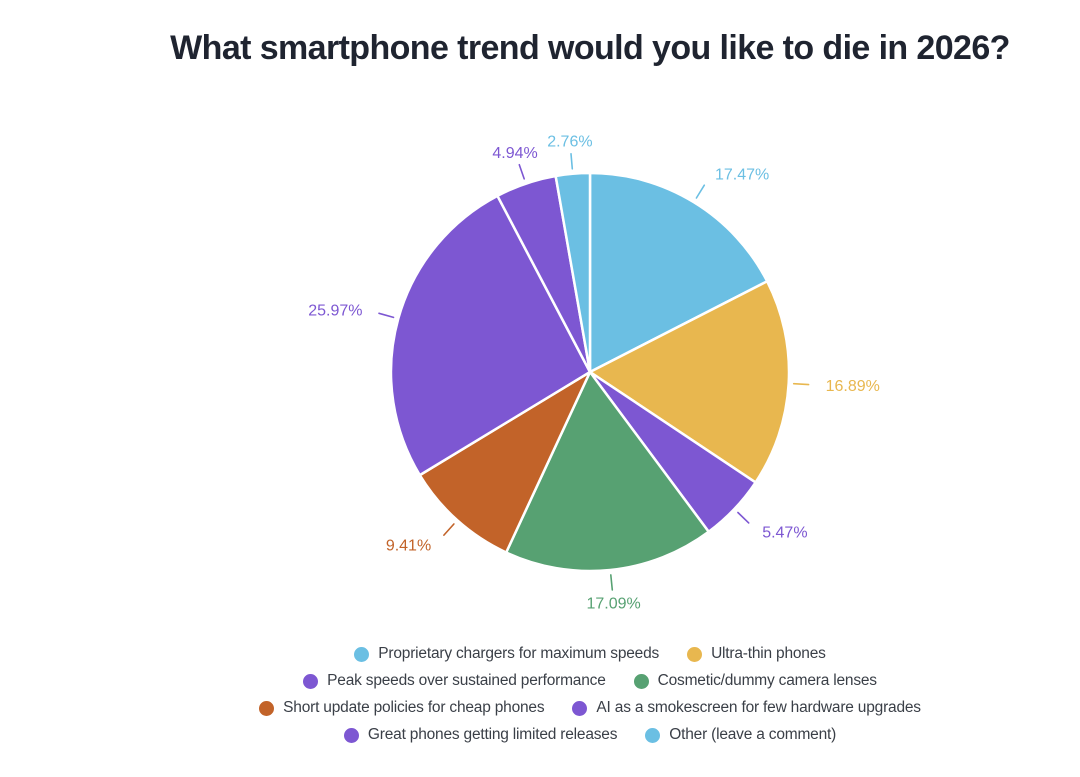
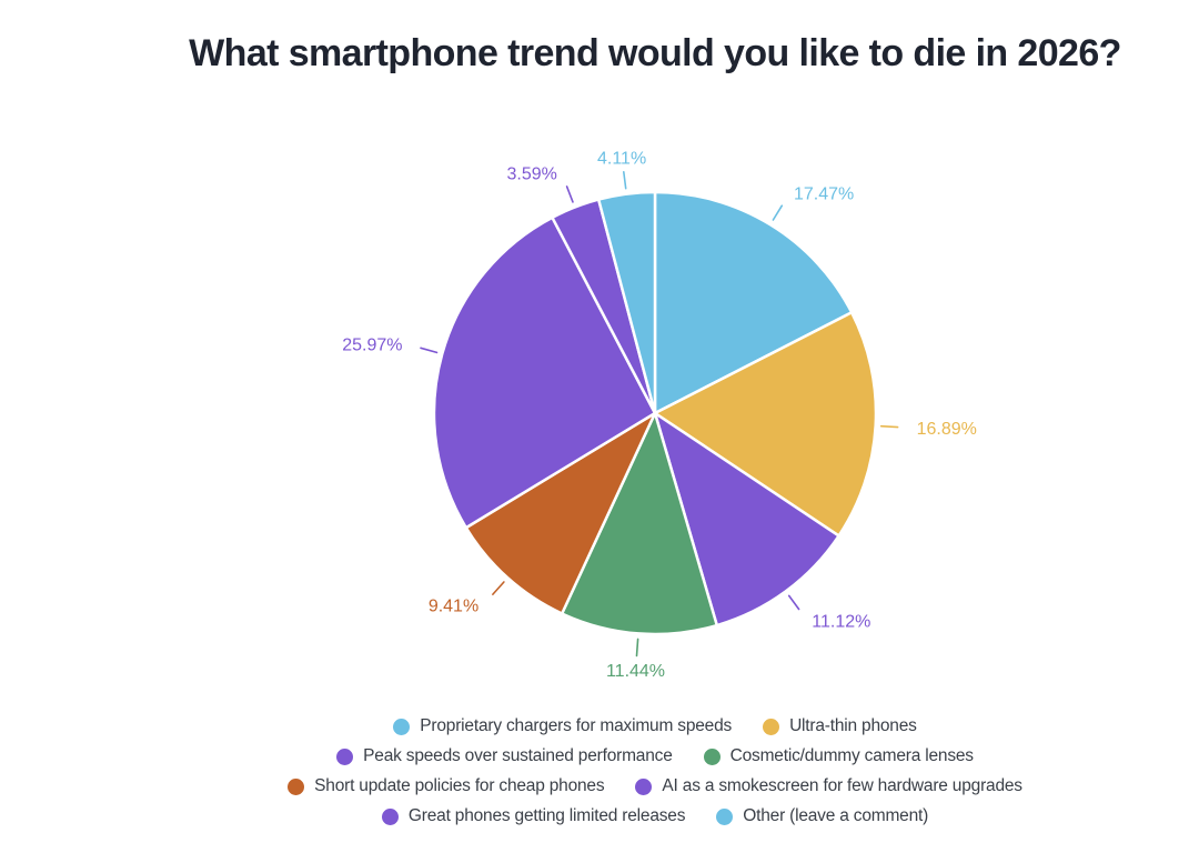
Peak speeds over sustained performance: 5.47% -> 11.12%
Cosmetic/dummy camera lenses: 17.09% -> 11.44%
Great phones getting limited releases: 4.94% -> 3.59%
Other (leave a comment): 2.76% -> 4.11%
